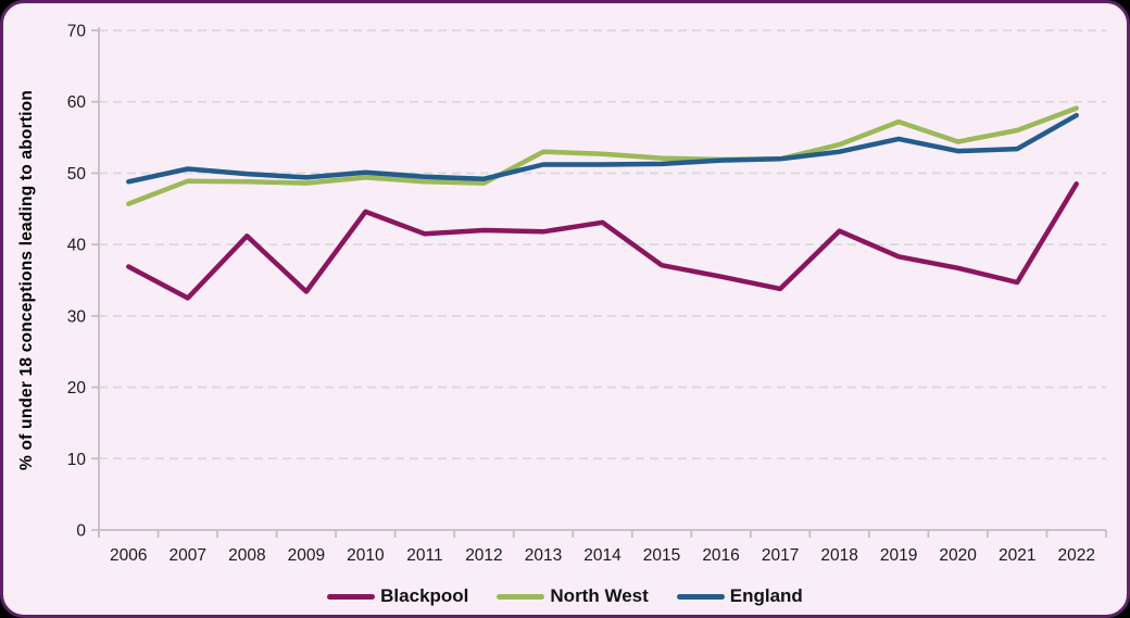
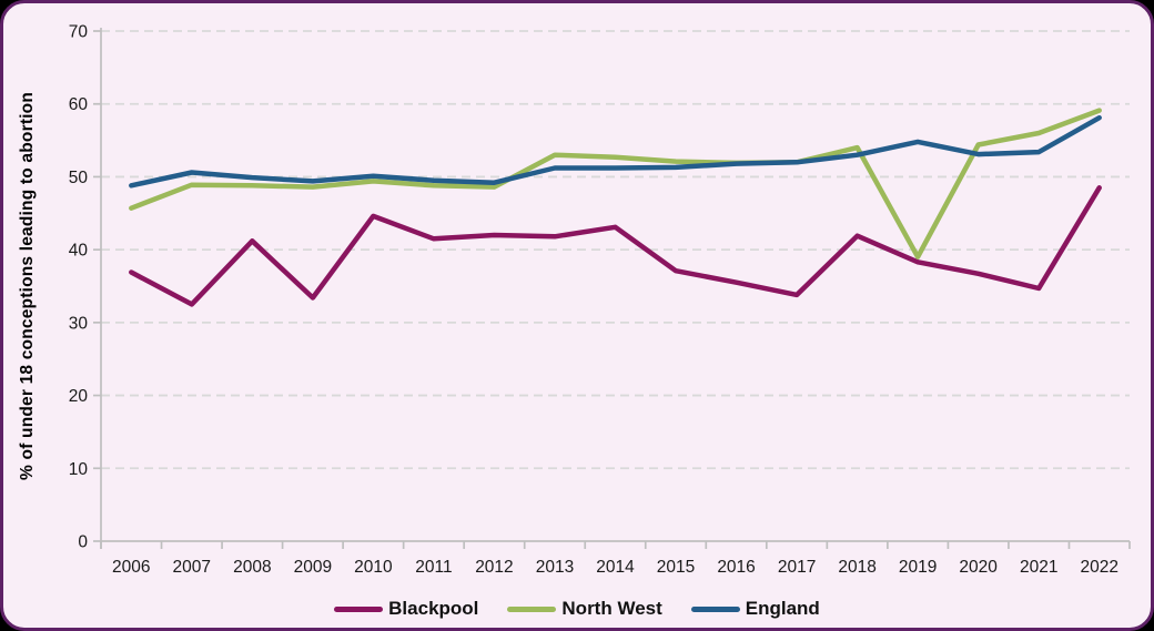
North West/2019: 57 -> 39
